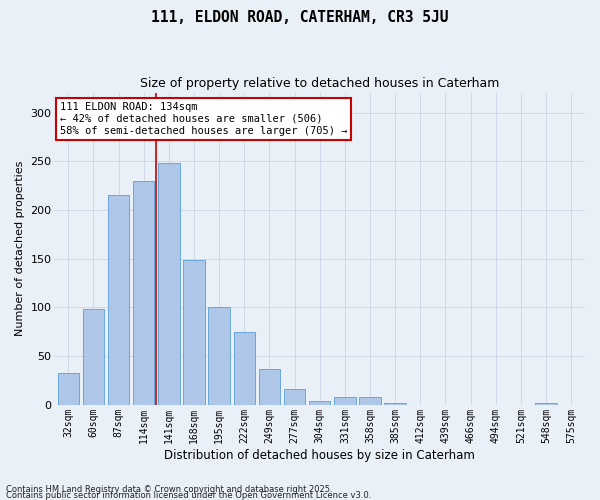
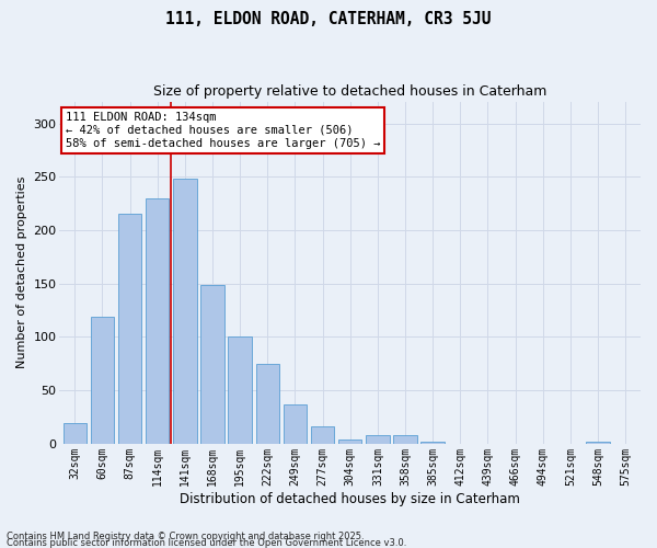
32sqm: 32 -> 19
60sqm: 98 -> 119
